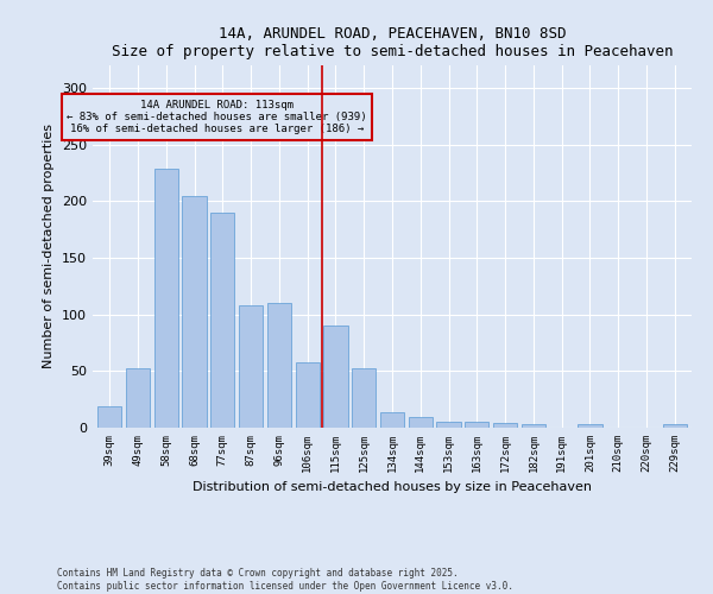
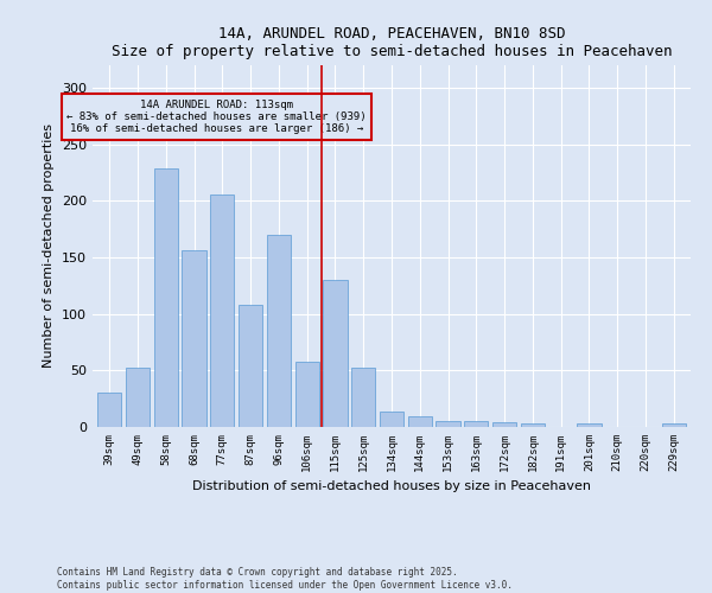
39sqm: 19 -> 30
68sqm: 205 -> 156
77sqm: 190 -> 206
96sqm: 110 -> 170
115sqm: 90 -> 130
